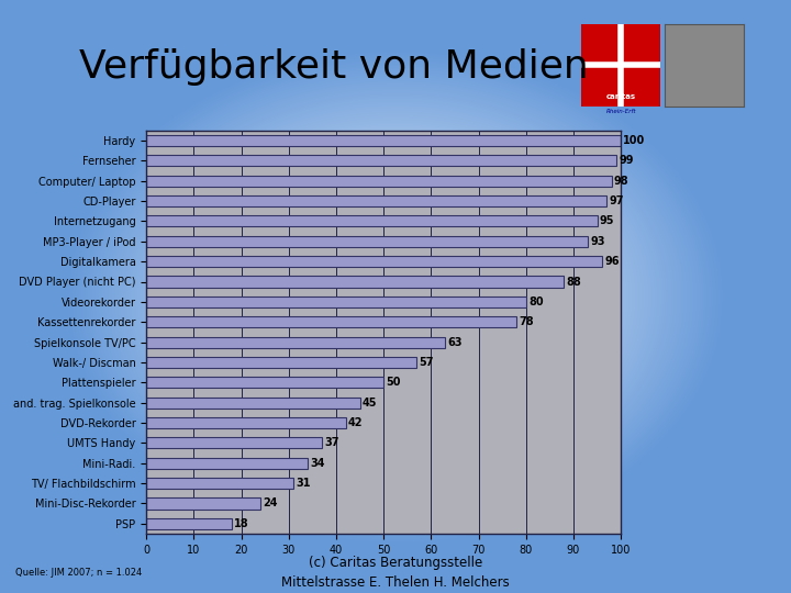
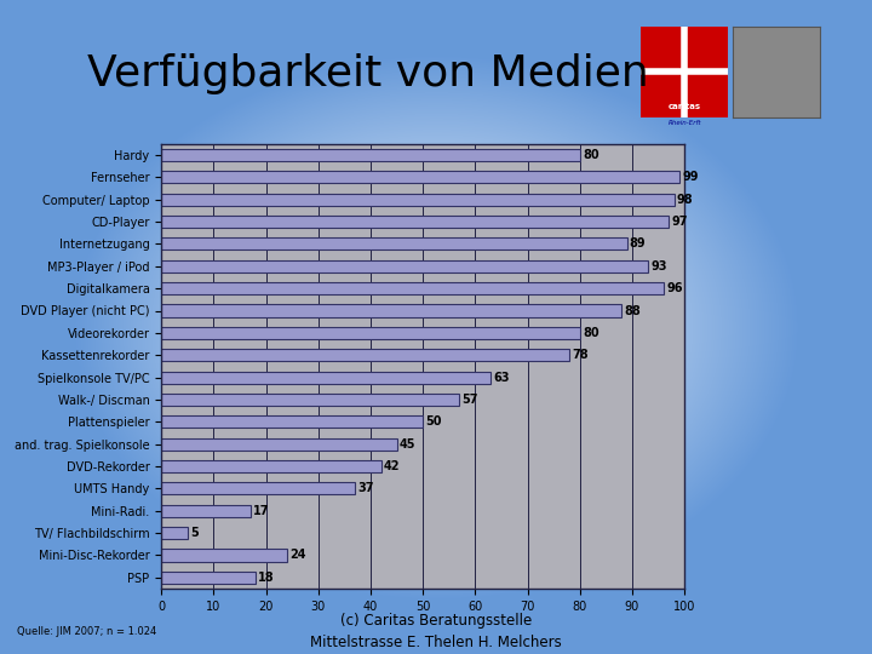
Hardy: 100 -> 80
Internetzugang: 95 -> 89
Mini-Radi.: 34 -> 17
TV/ Flachbildschirm: 31 -> 5
